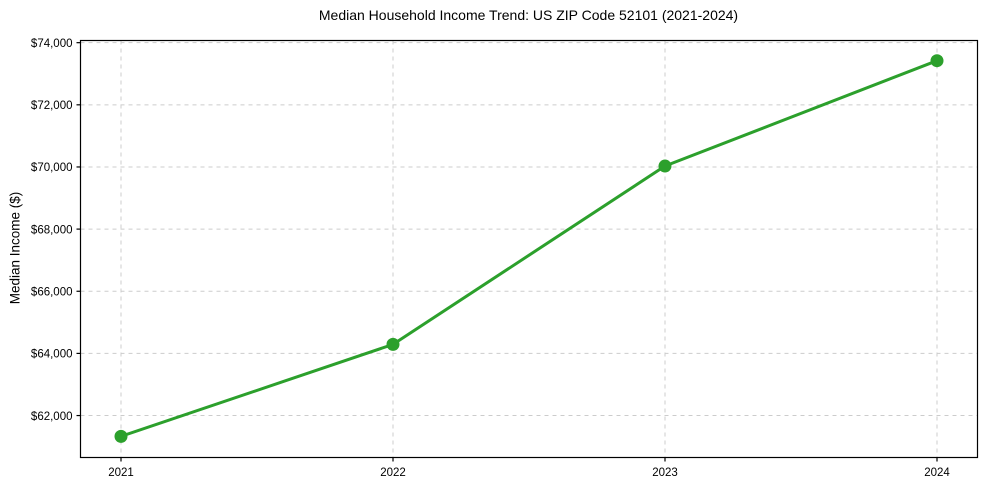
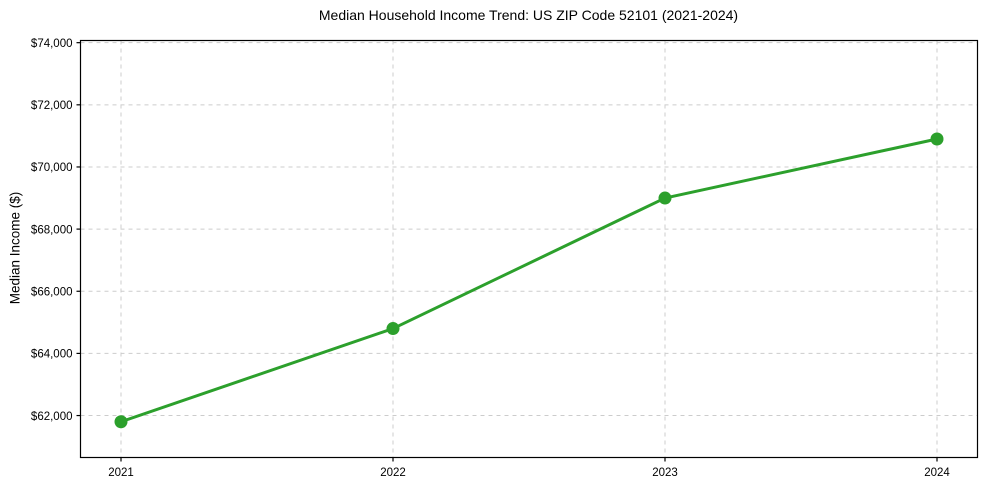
2021: $61300 -> $61800
2022: $64300 -> $64800
2023: $70000 -> $69000
2024: $73400 -> $70900
